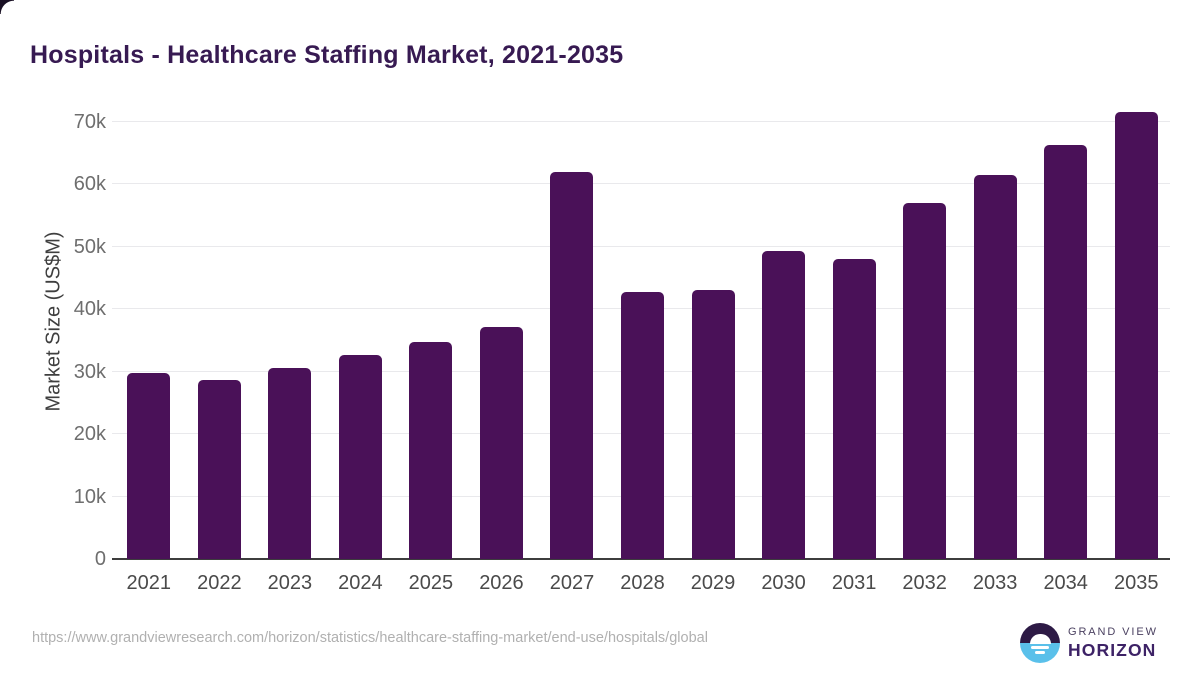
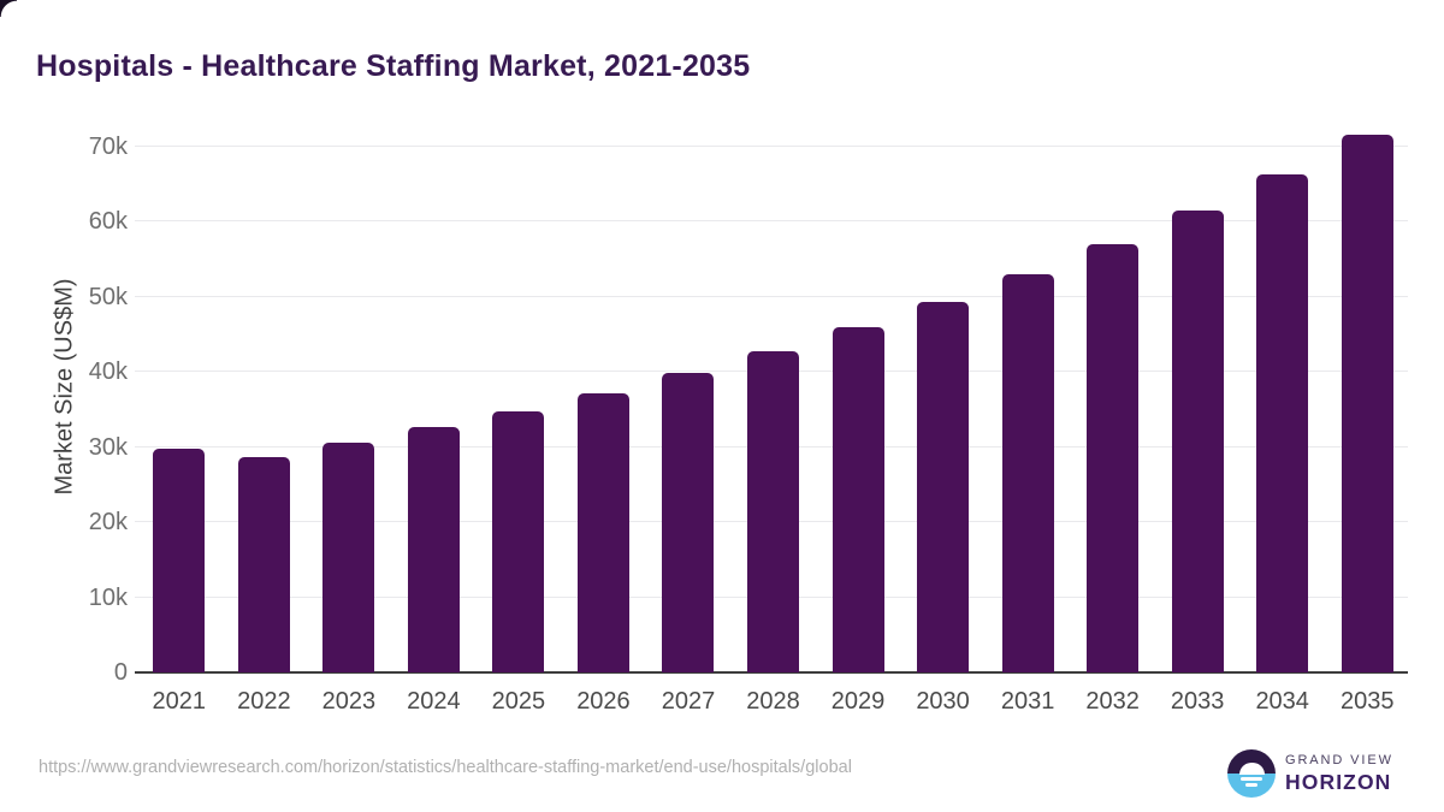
2027: 62k -> 40k
2029: 43k -> 46k
2031: 48k -> 53k
